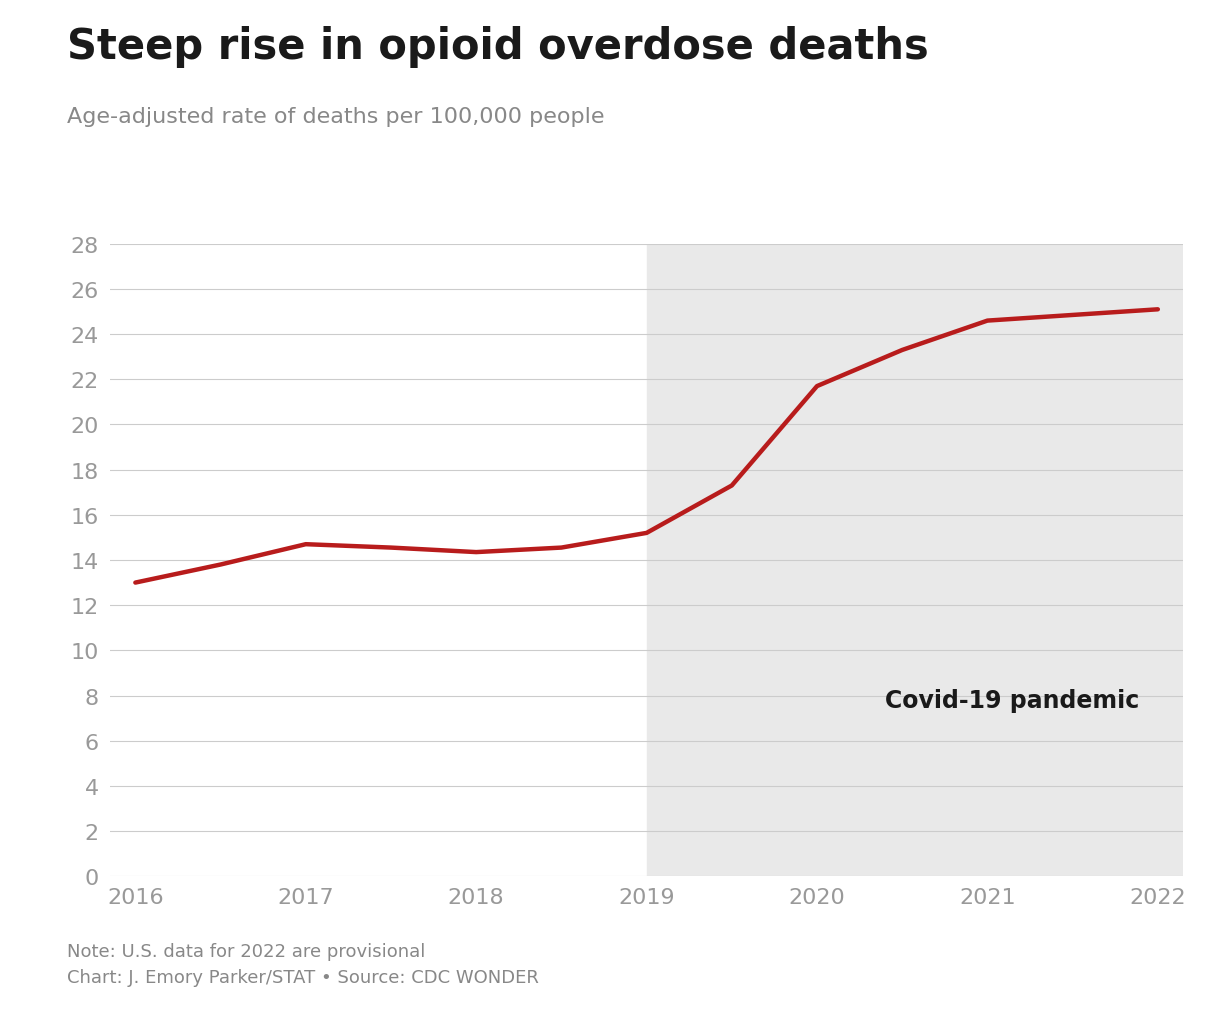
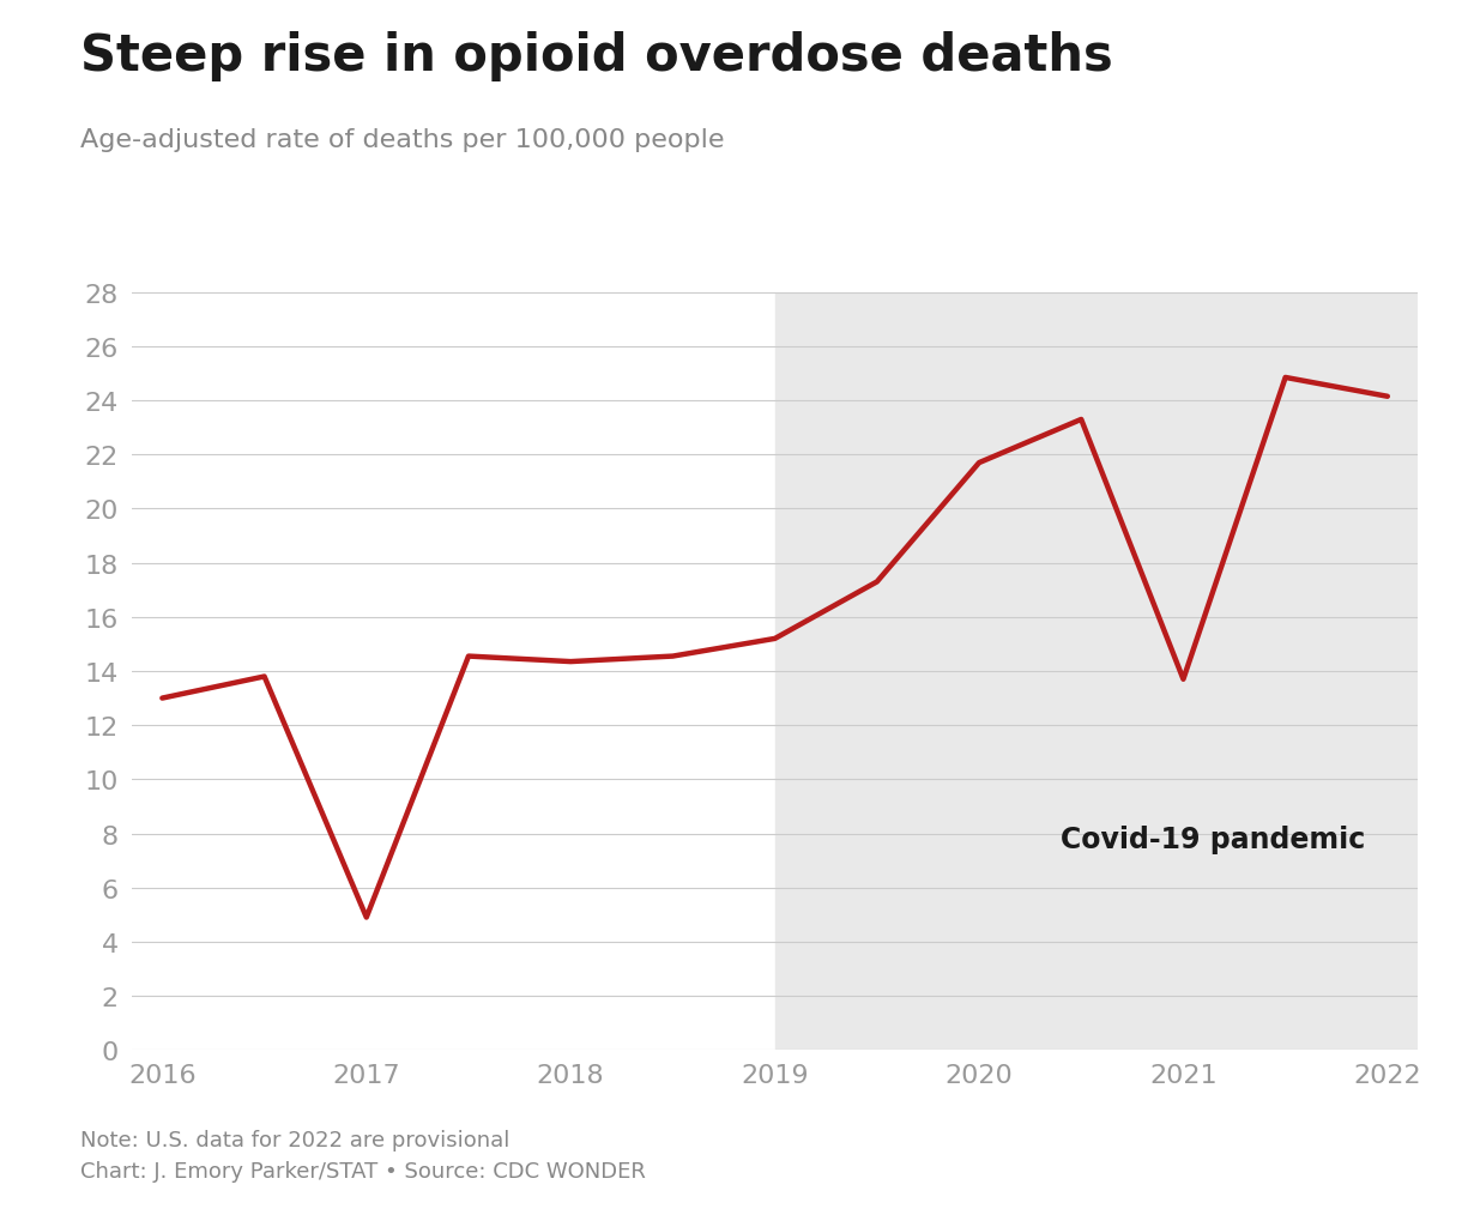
2017: 14.70 -> 4.90
2021: 24.60 -> 13.70
2022: 25.10 -> 24.15
